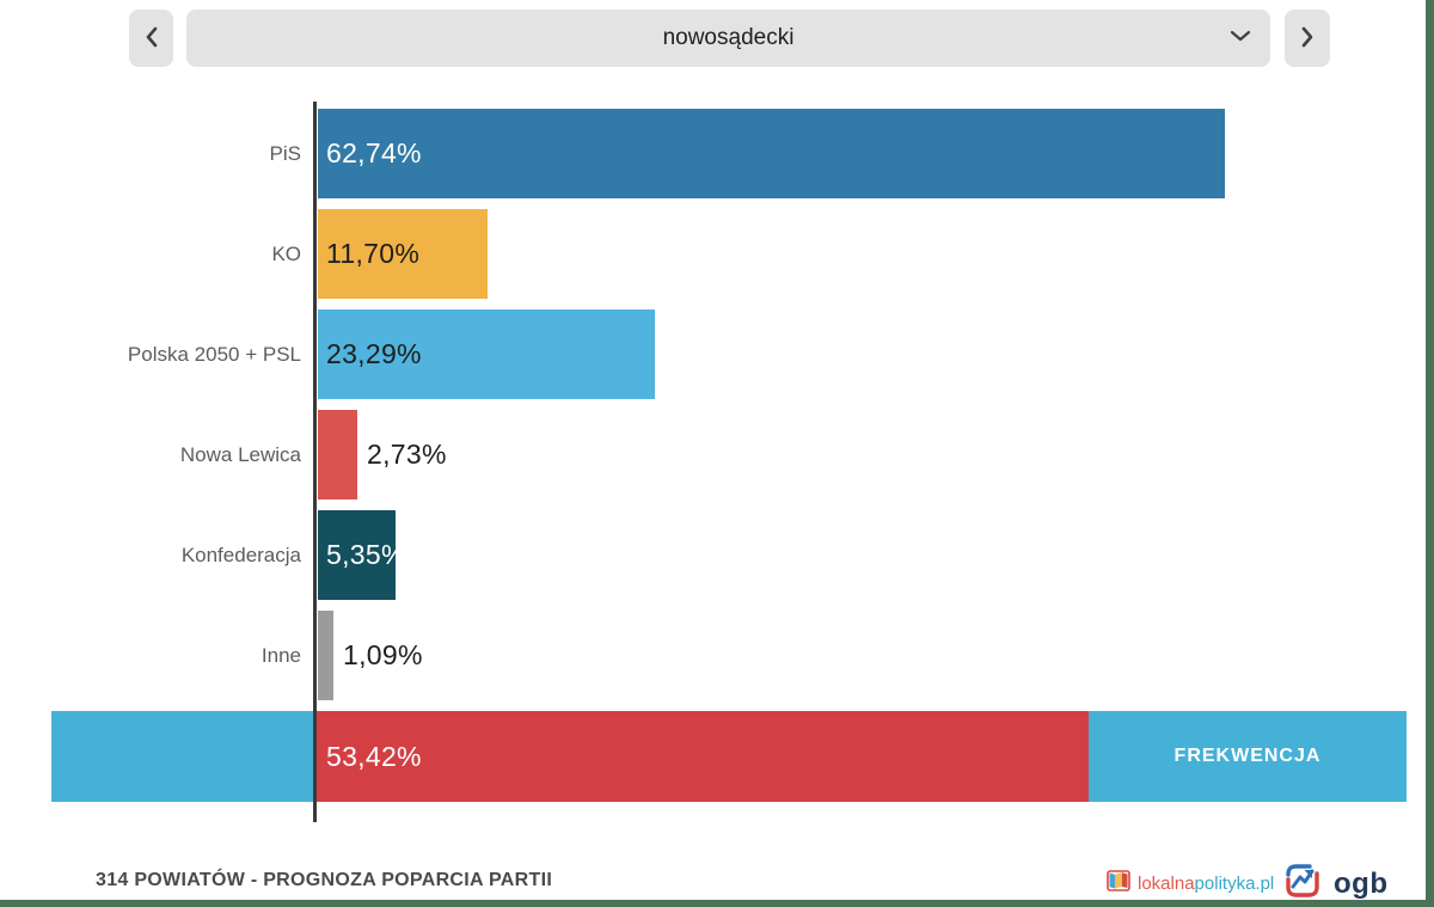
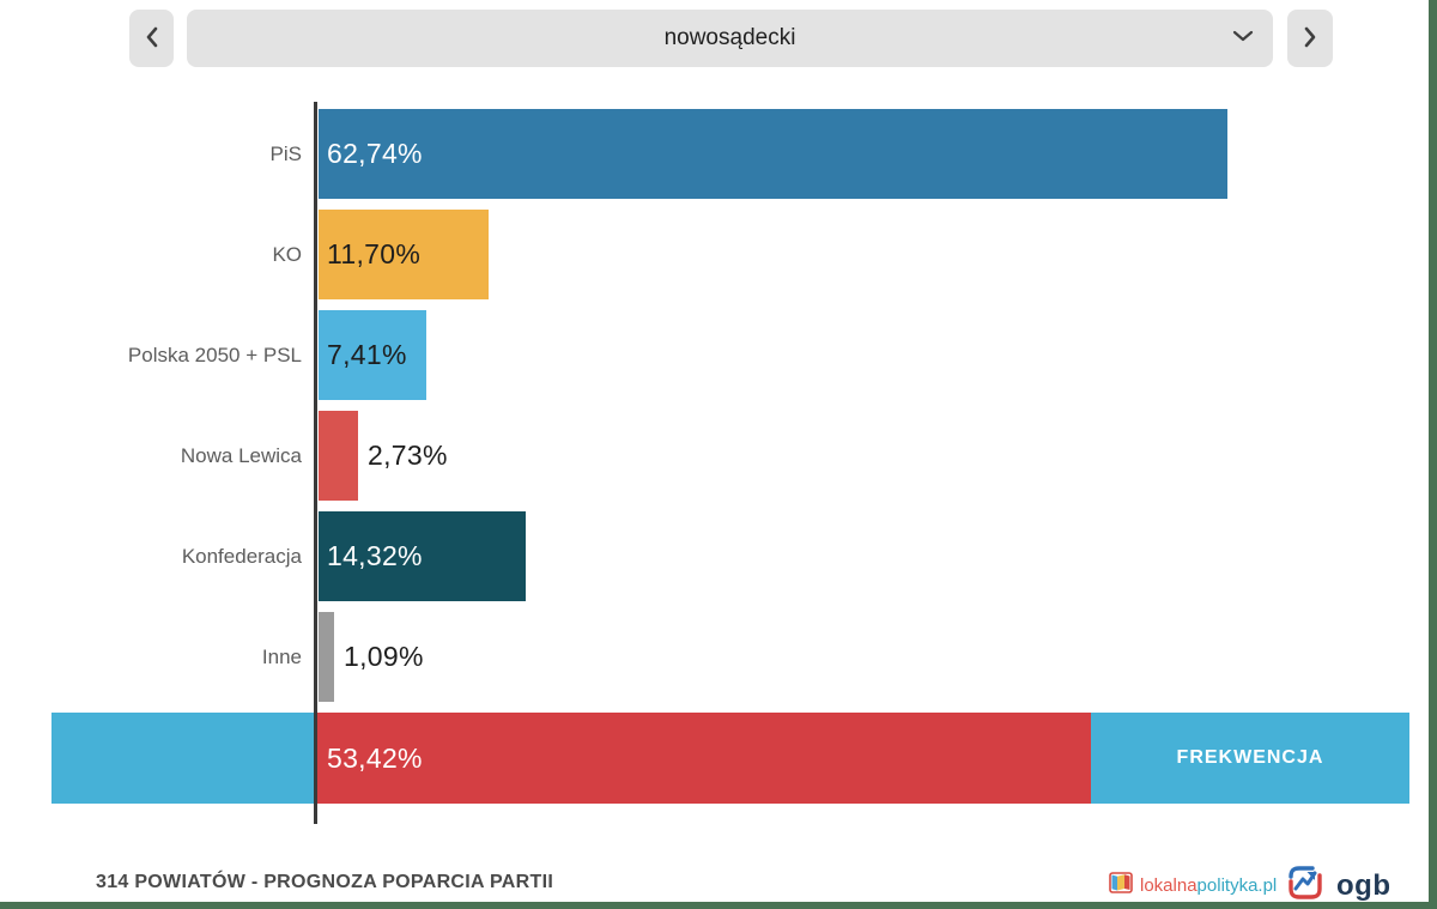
Polska 2050 + PSL: 23,29% -> 7,41%
Konfederacja: 5,35% -> 14,32%
